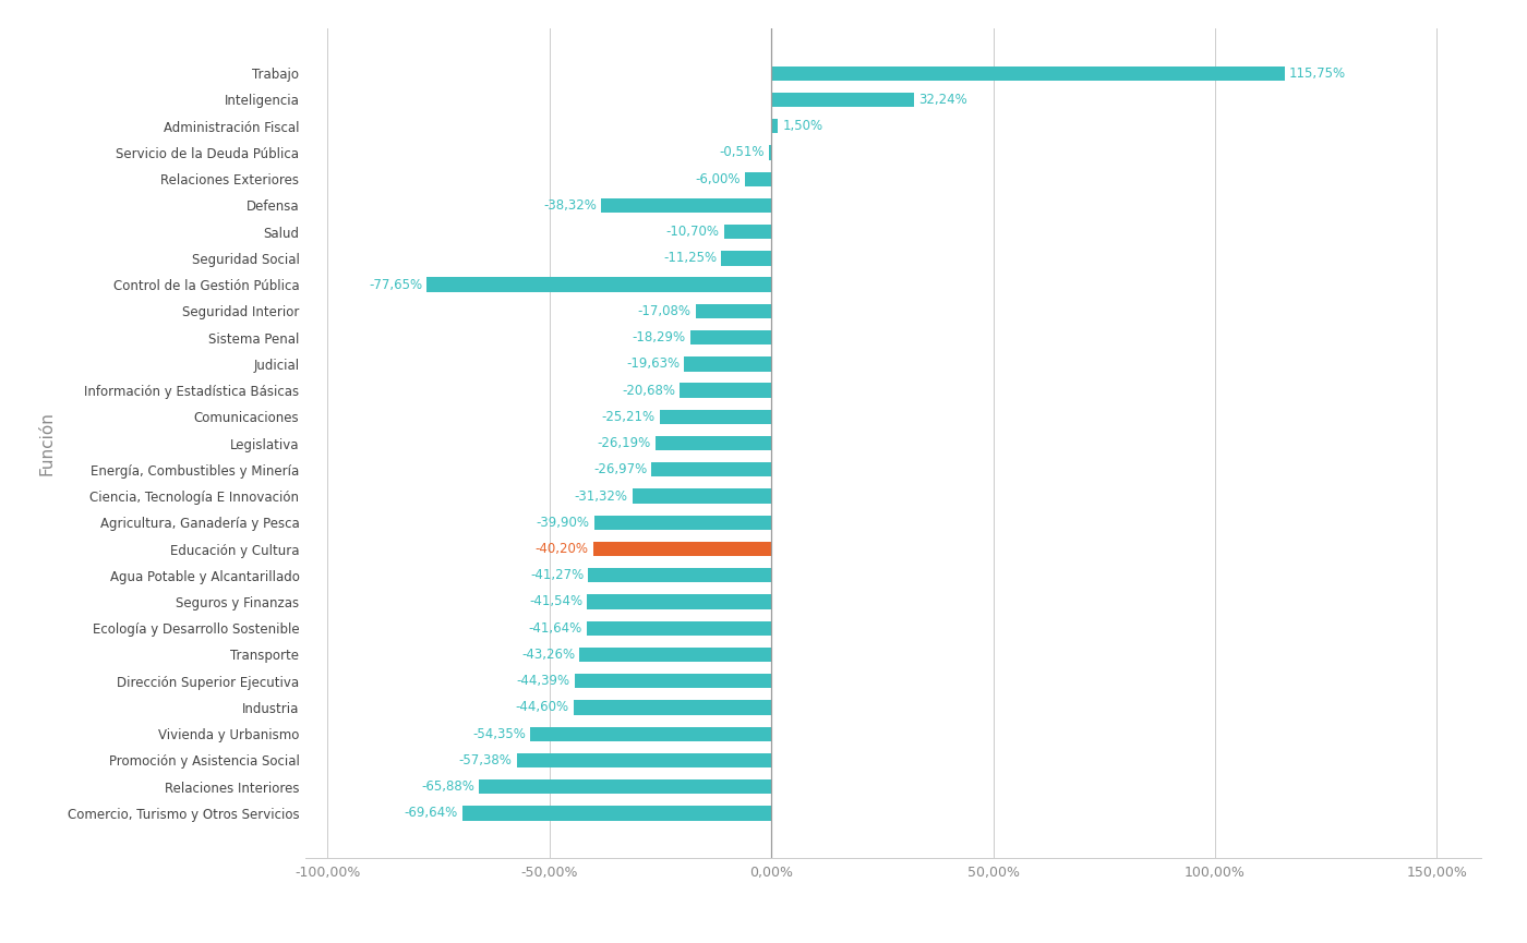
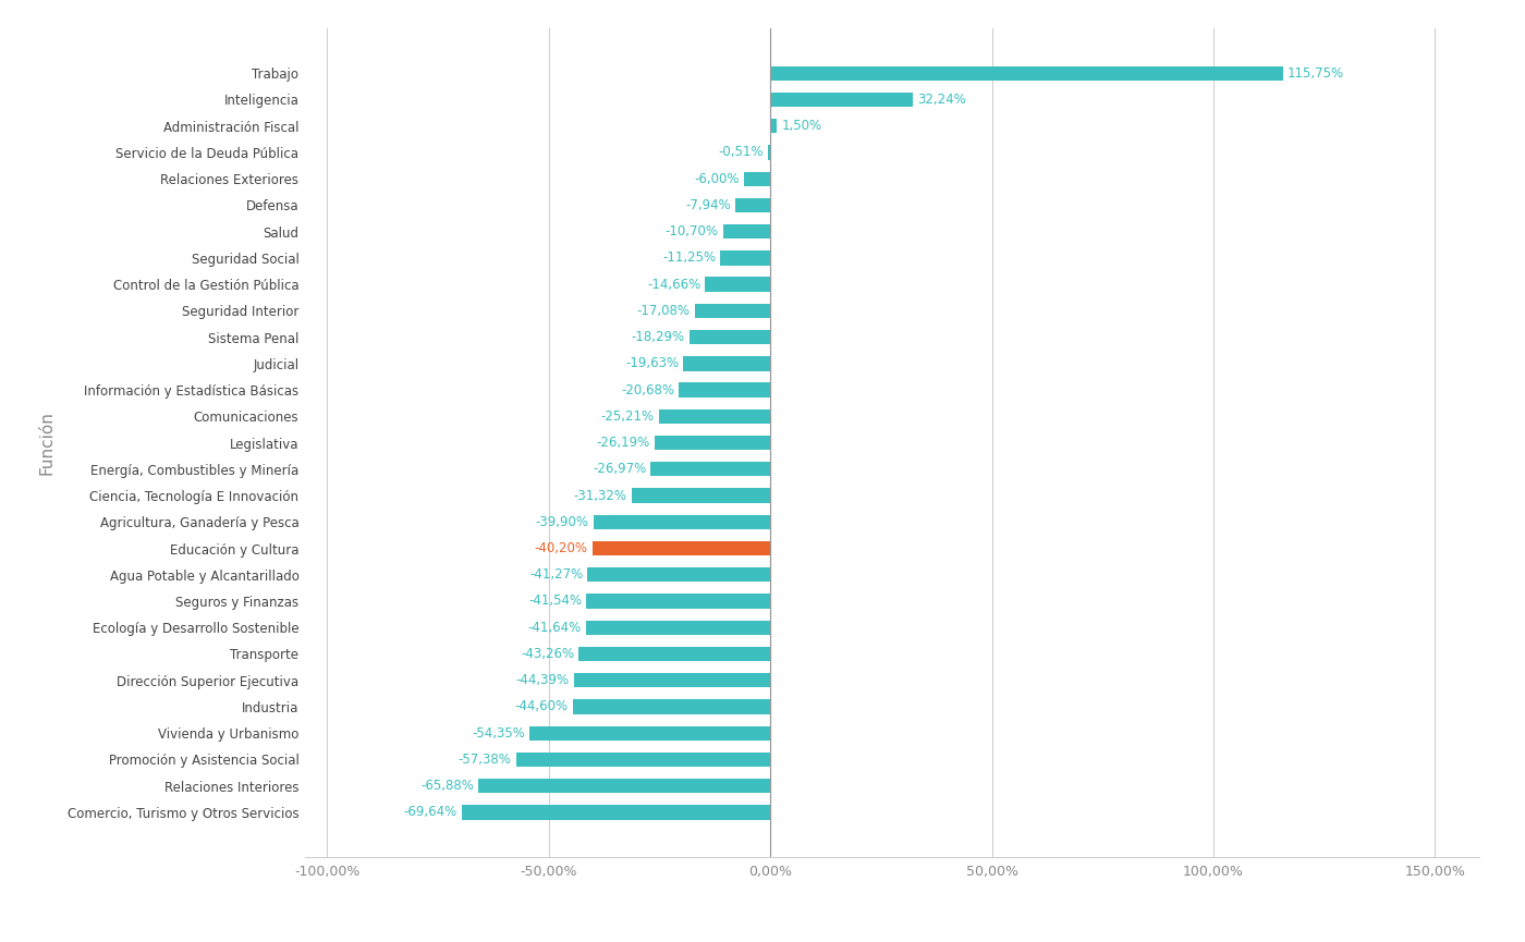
Defensa: -38,32% -> -7,94%
Control de la Gestión Pública: -77,65% -> -14,66%
